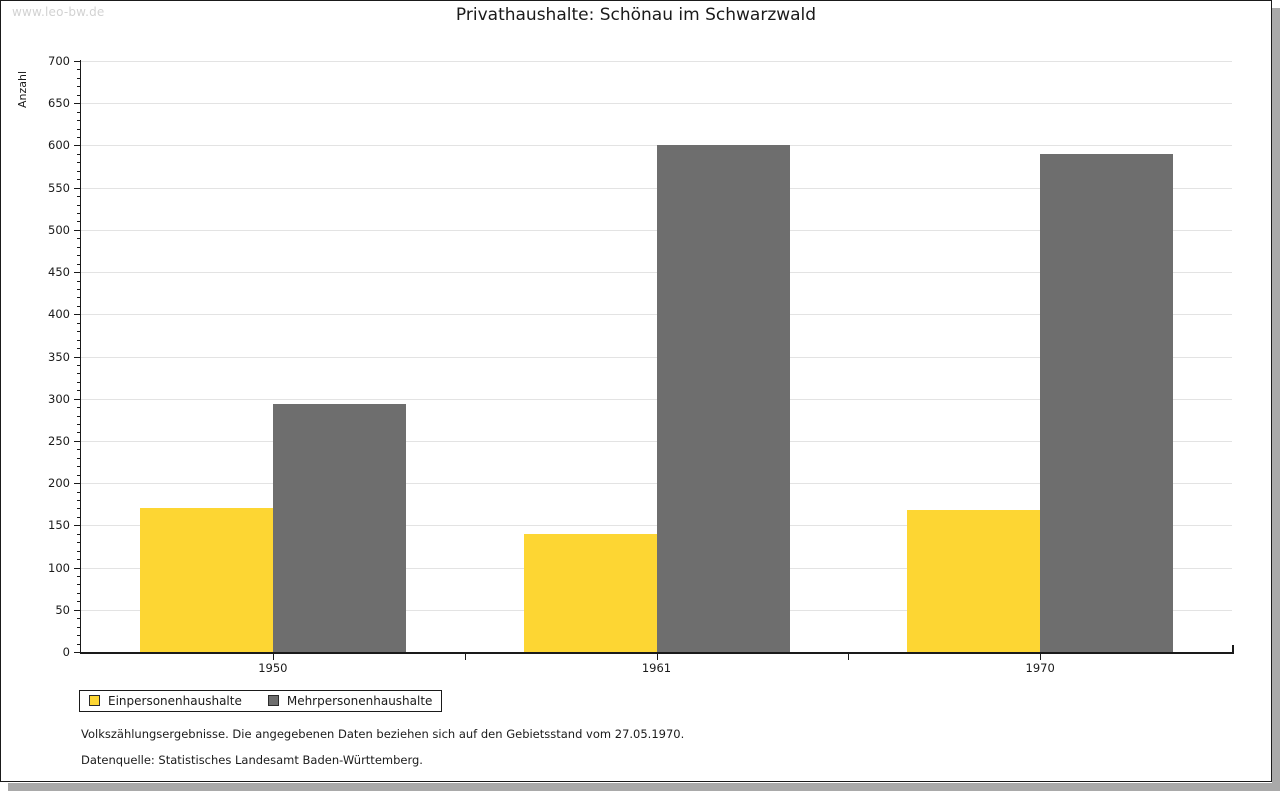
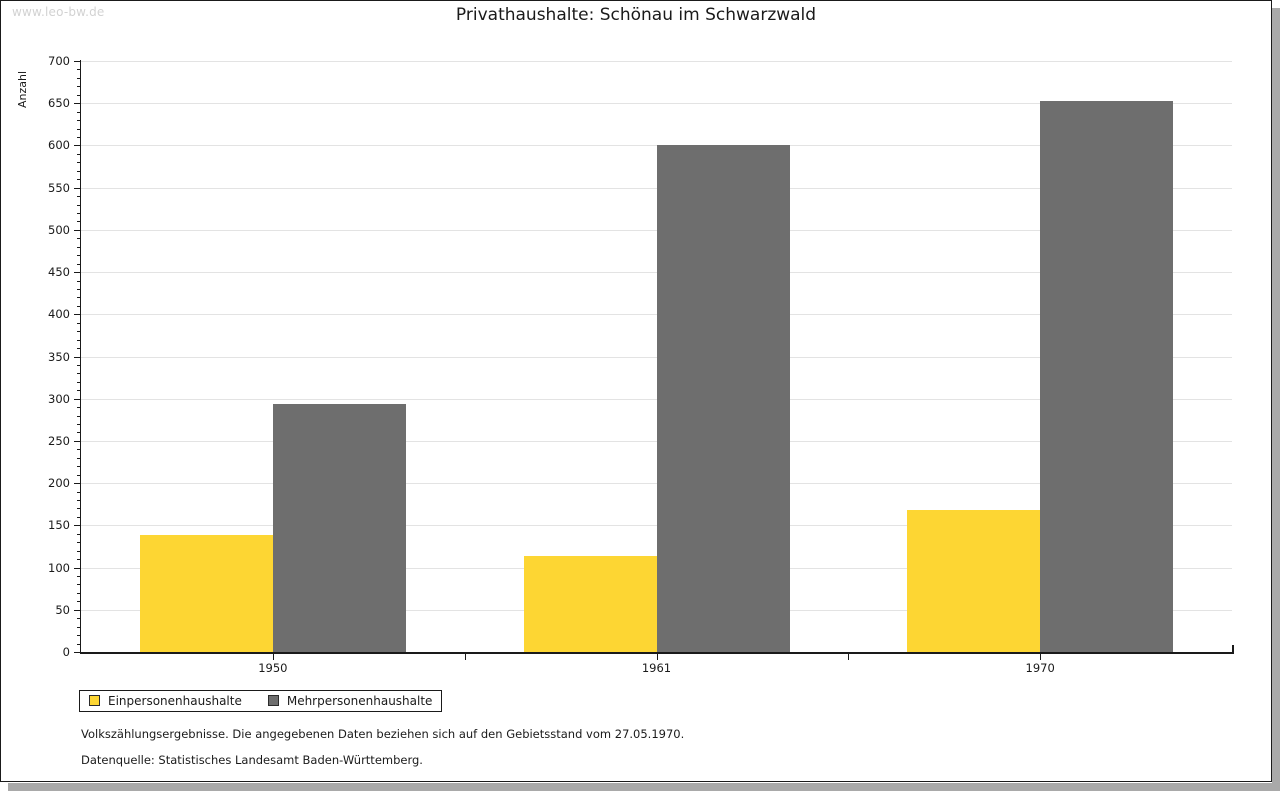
Einpersonenhaushalte/1950: 170 -> 140
Einpersonenhaushalte/1961: 140 -> 110
Mehrpersonenhaushalte/1970: 590 -> 650
